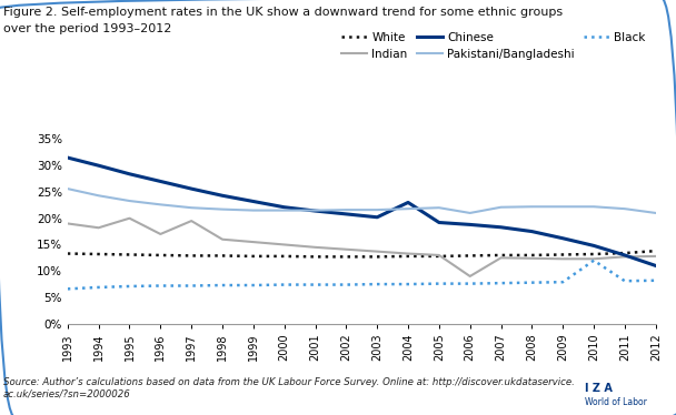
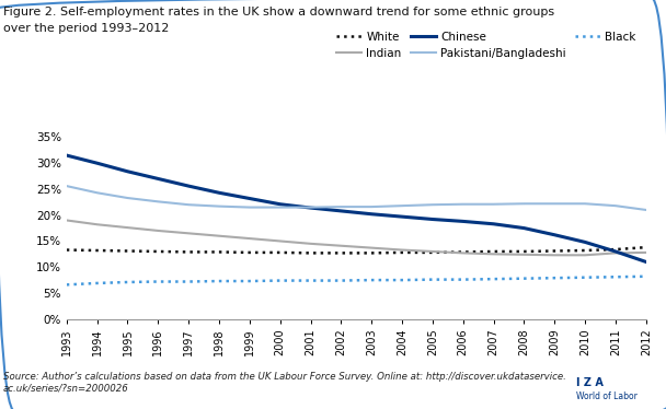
Indian/1995: 20.0% -> 17.6%
Indian/1997: 19.5% -> 16.5%
Chinese/2004: 23.0% -> 19.7%
Indian/2006: 9.0% -> 12.7%
Pakistani/Bangladeshi/2006: 21.0% -> 22.1%
Black/2010: 12.0% -> 8.0%
